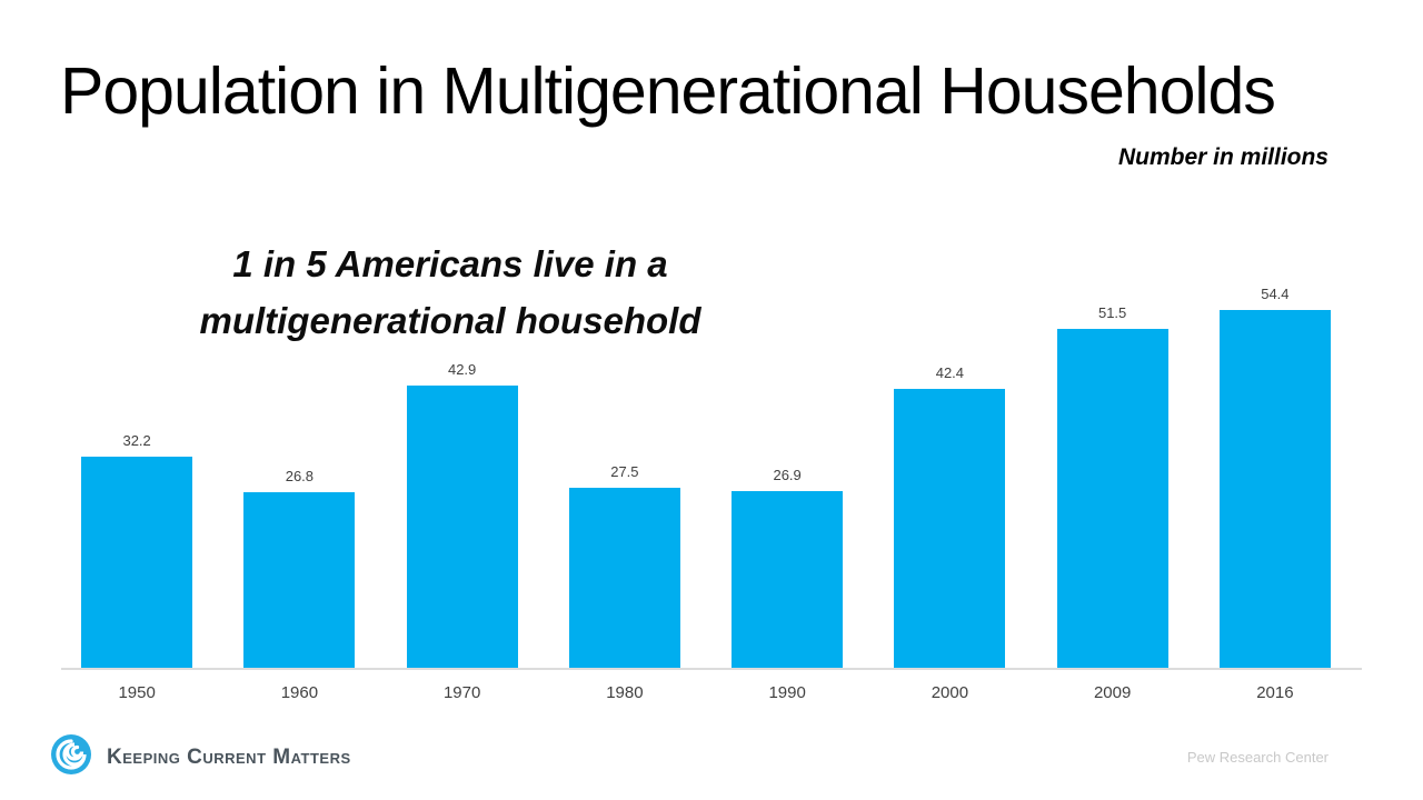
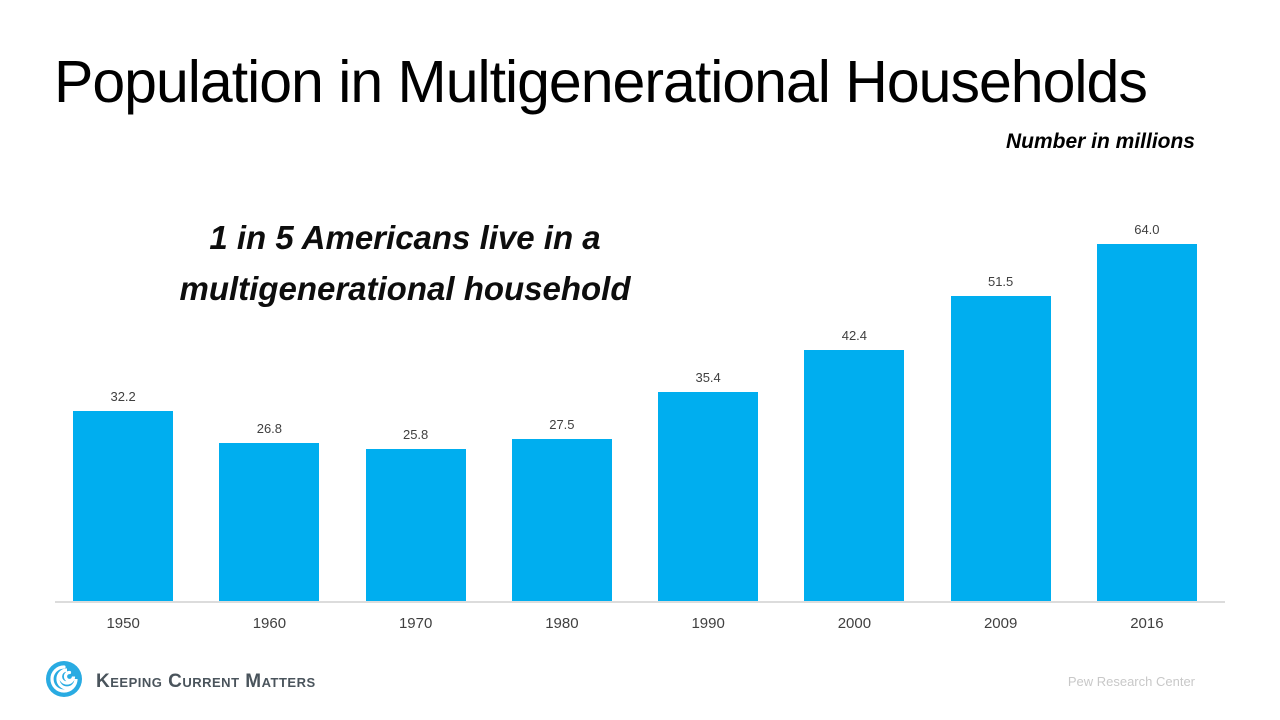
1970: 42.9 -> 25.8
1990: 26.9 -> 35.4
2016: 54.4 -> 64.0
